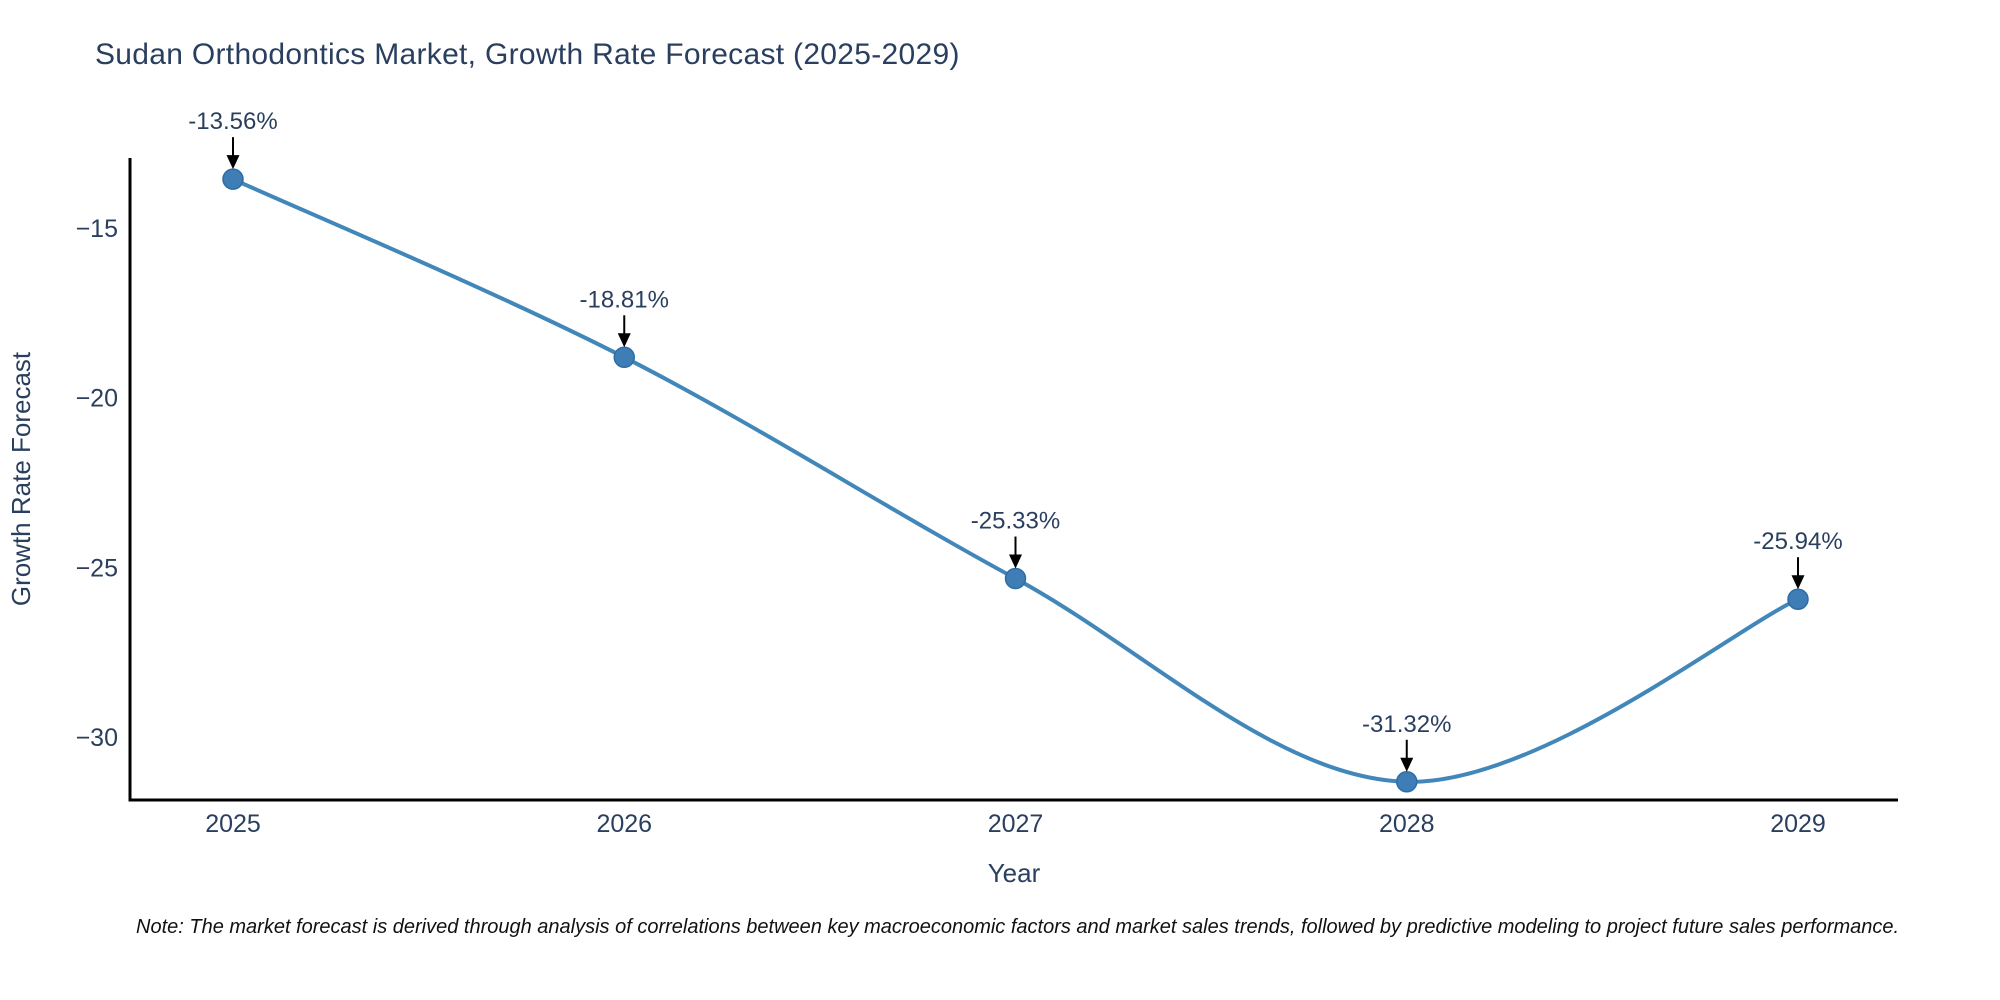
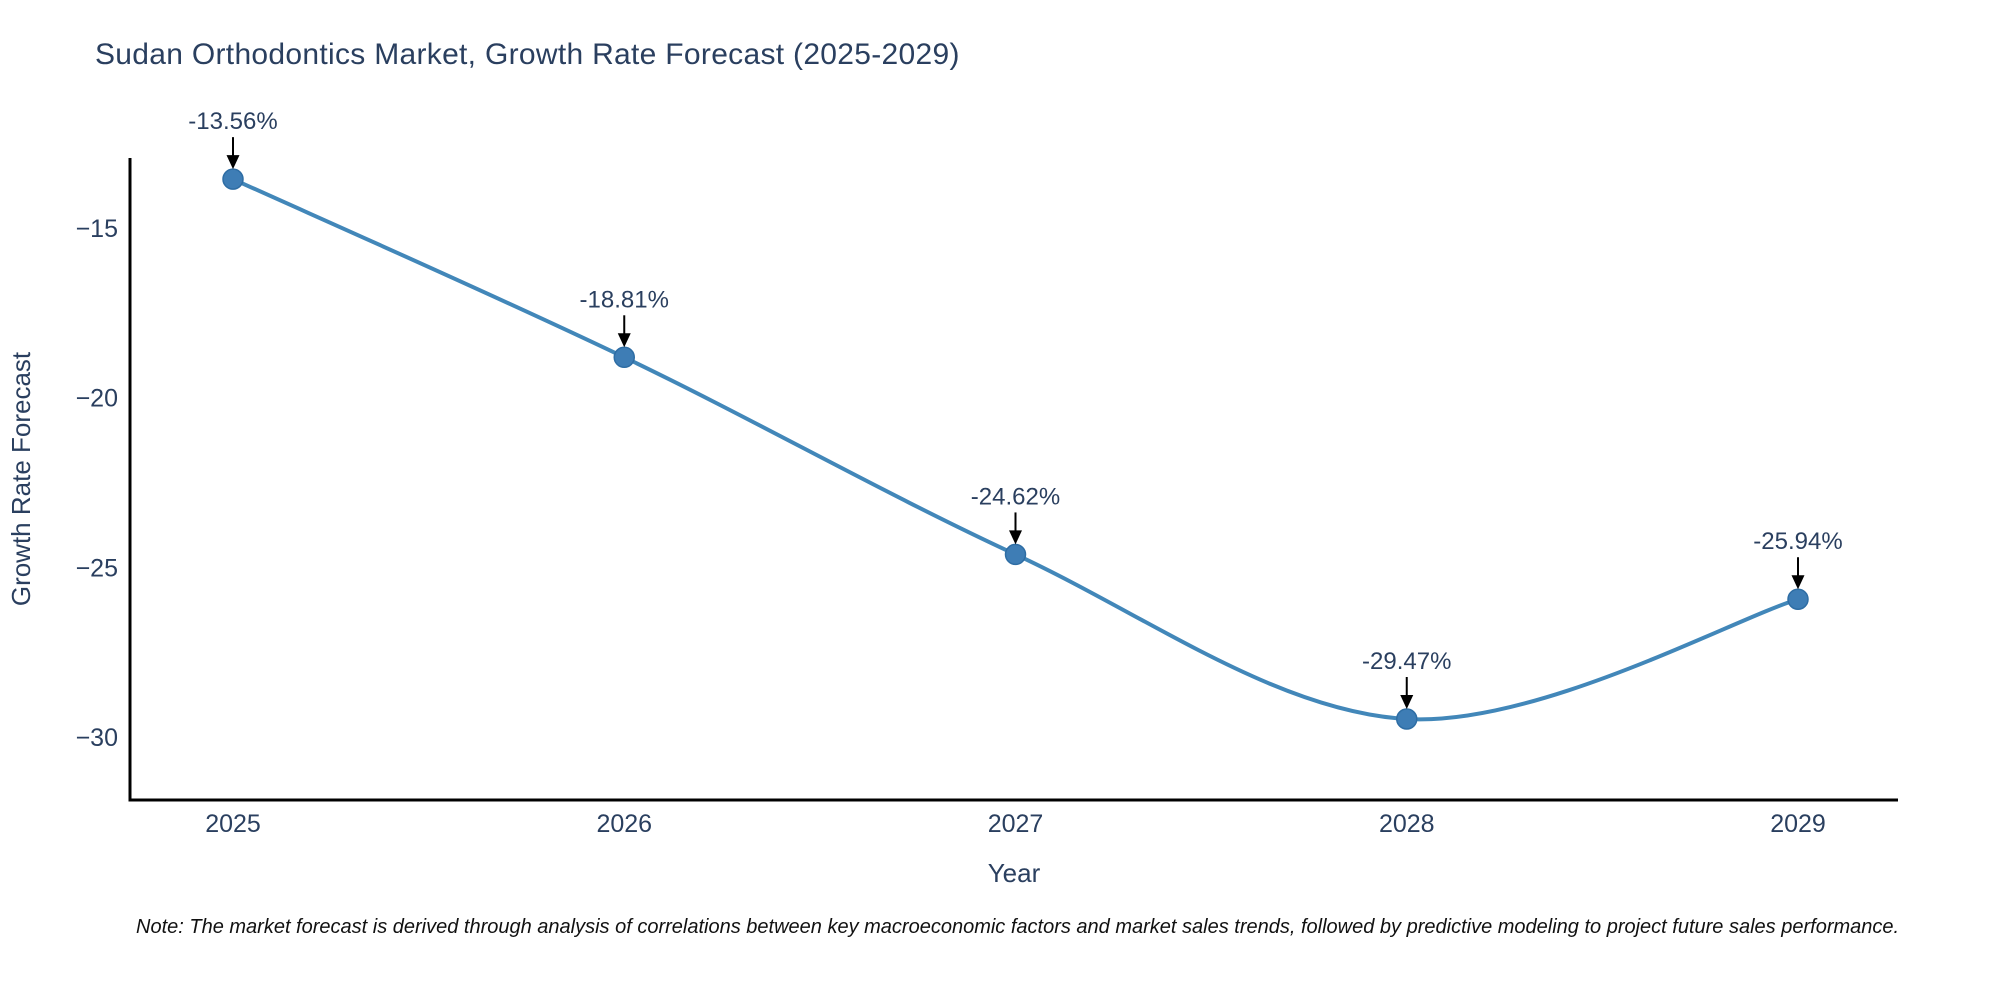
2027: -25.33% -> -24.62%
2028: -31.32% -> -29.47%
